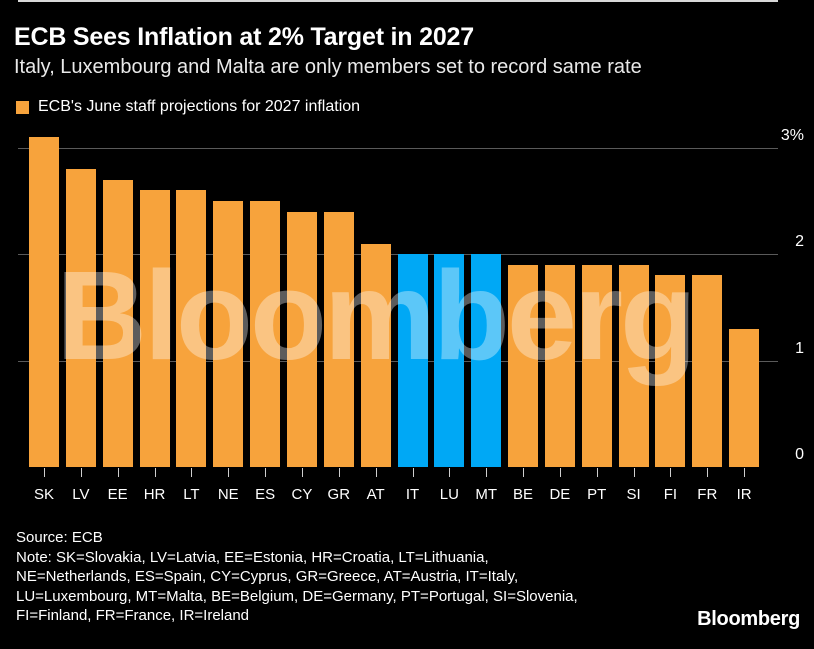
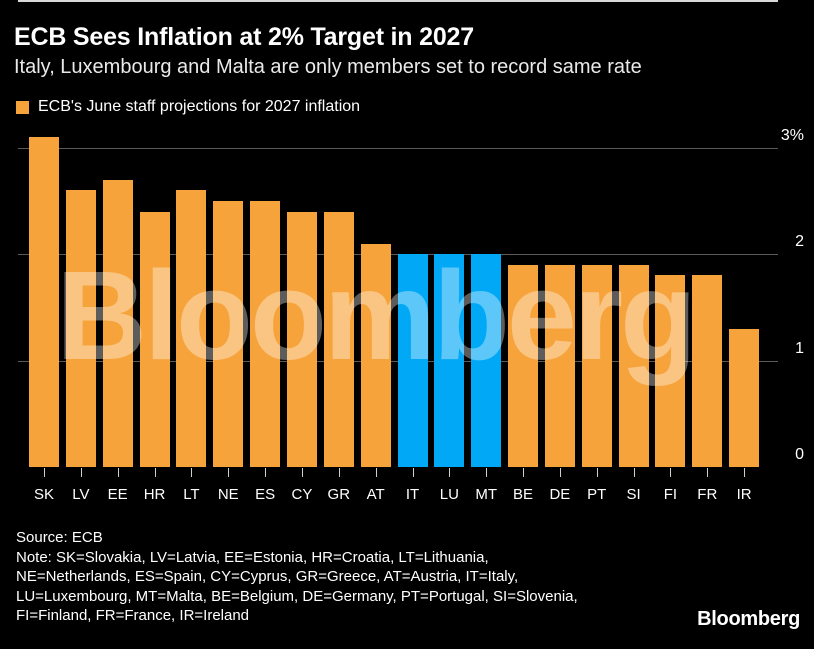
LV: 2.8% -> 2.6%
HR: 2.6% -> 2.4%
